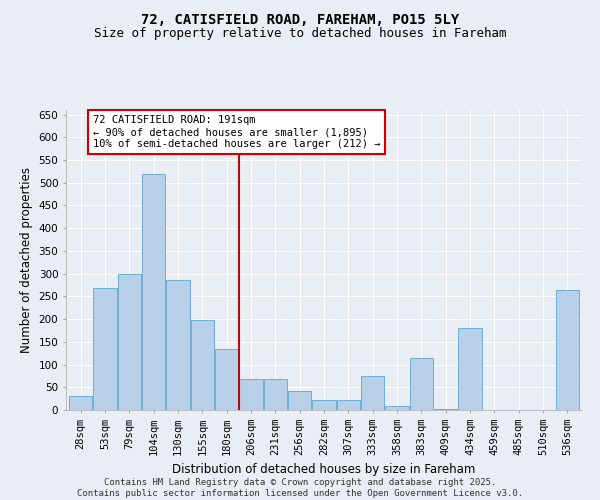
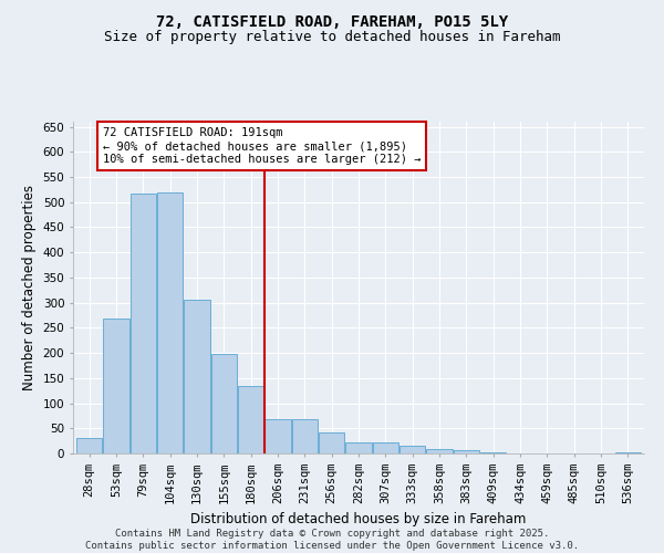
79sqm: 300 -> 518
130sqm: 285 -> 305
333sqm: 75 -> 15
383sqm: 115 -> 6
434sqm: 180 -> 1
536sqm: 265 -> 3
